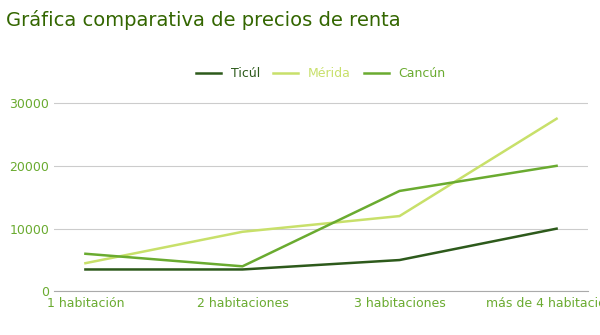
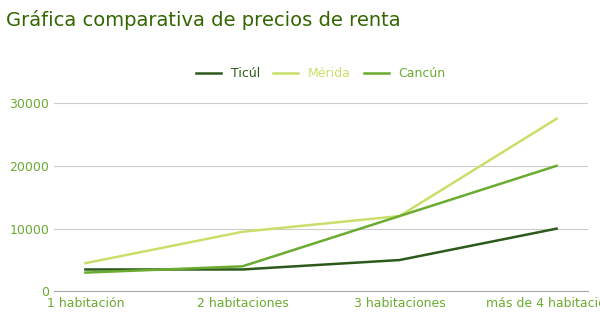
Cancún/1 habitación: 6000 -> 3000
Cancún/3 habitaciones: 16000 -> 12000
